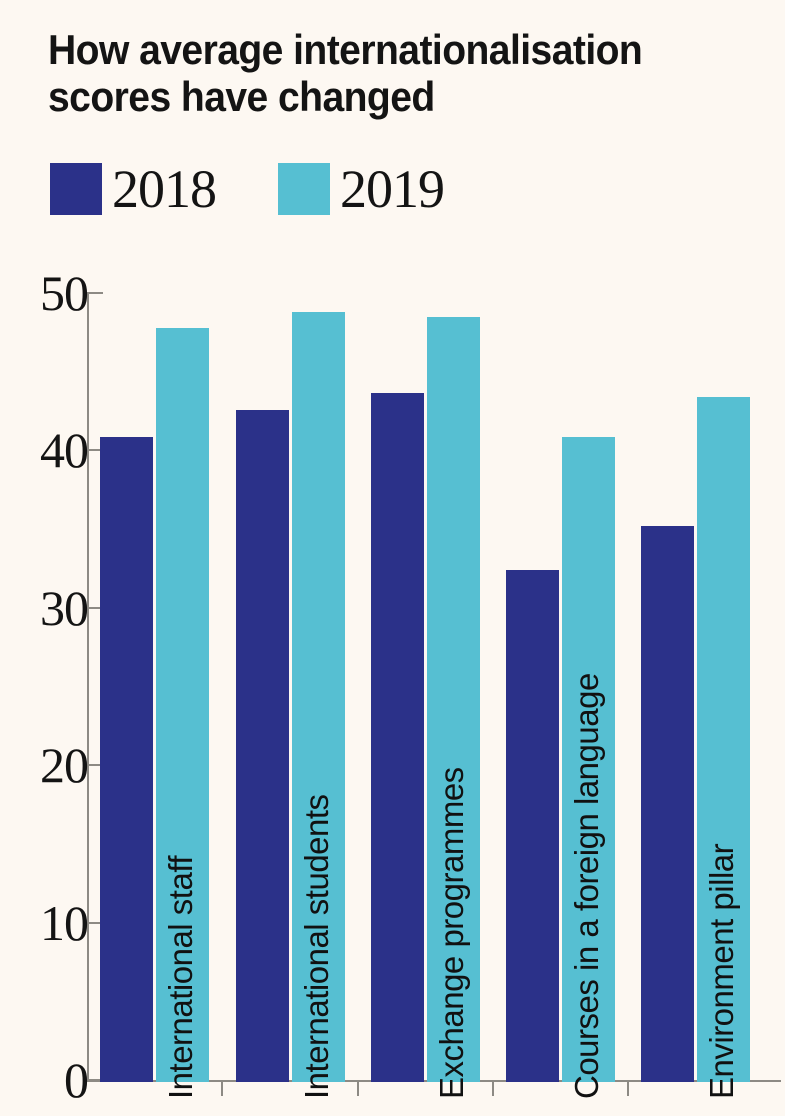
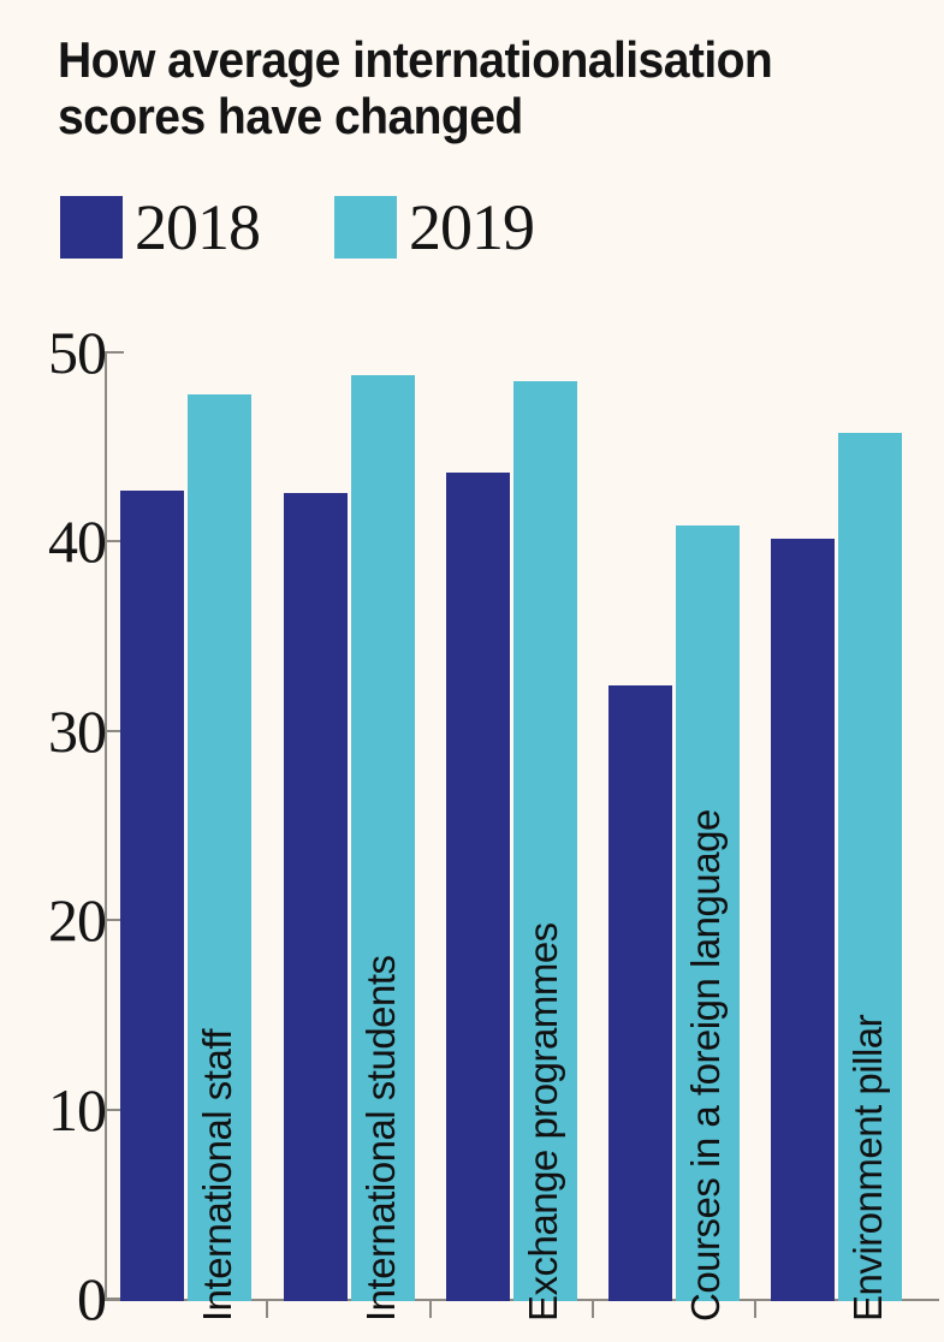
2018/International staff: 41.0 -> 42.8
2018/Environment pillar: 35.3 -> 40.3
2019/Environment pillar: 43.5 -> 45.9
